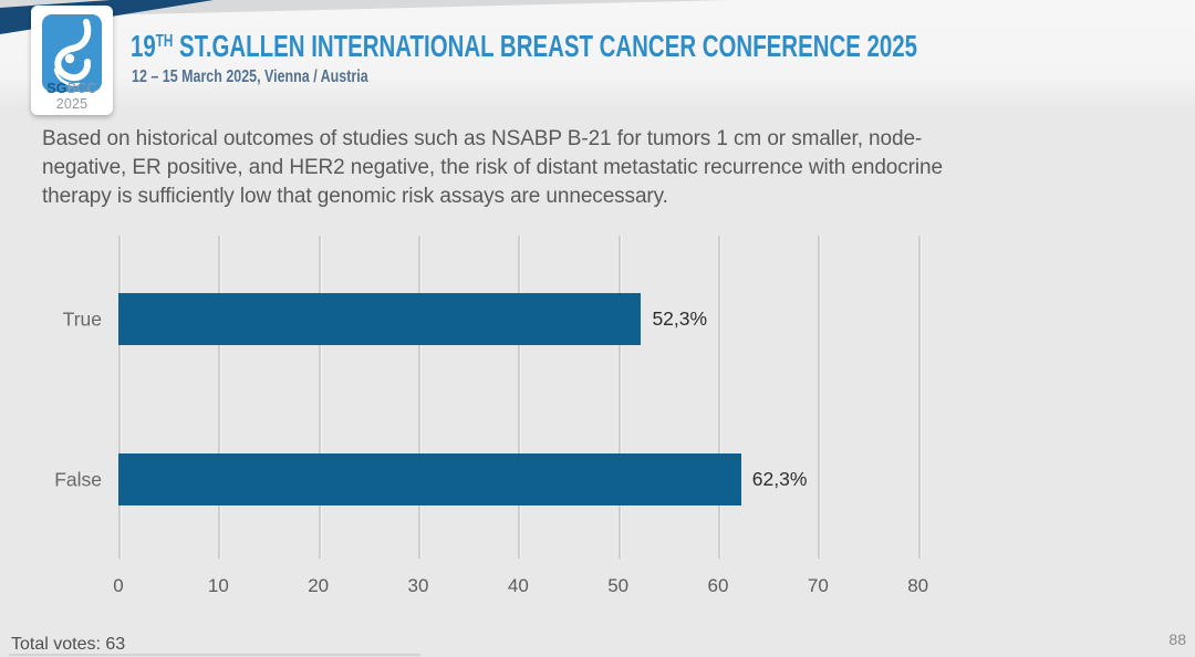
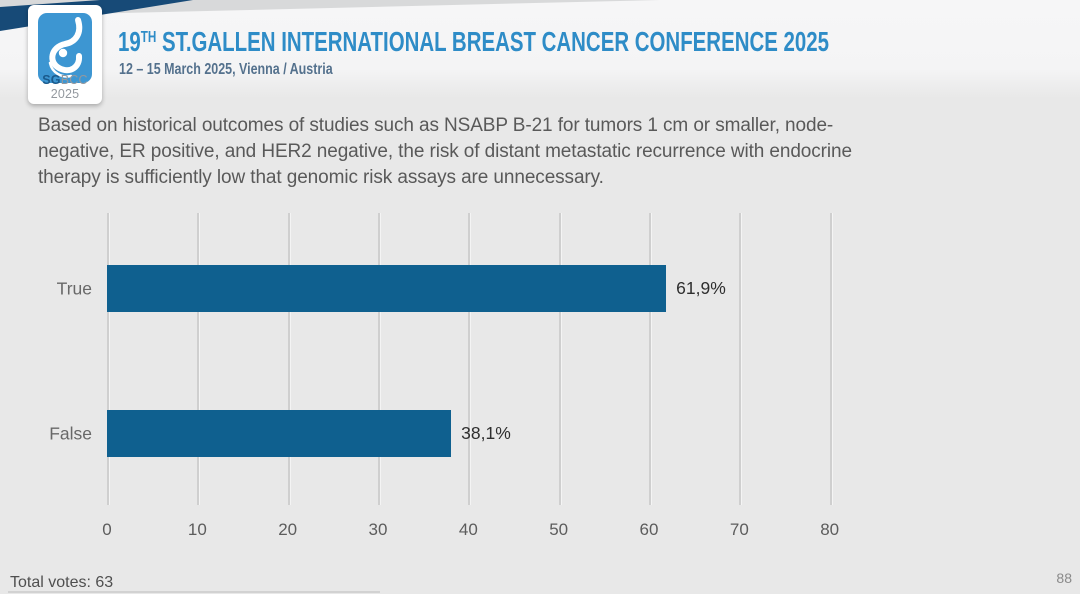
True: 52,3% -> 61,9%
False: 62,3% -> 38,1%
